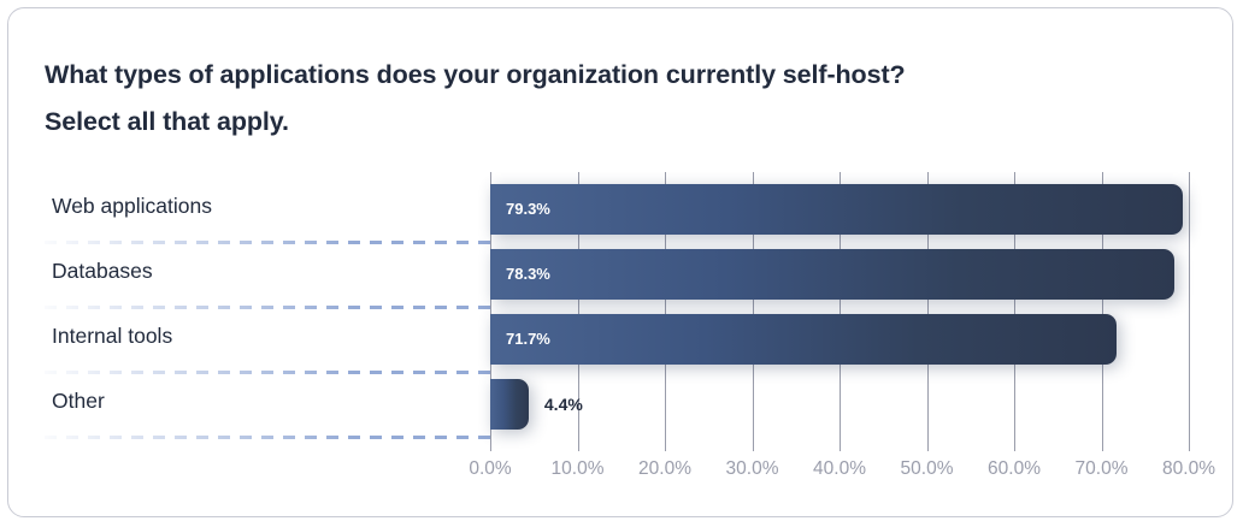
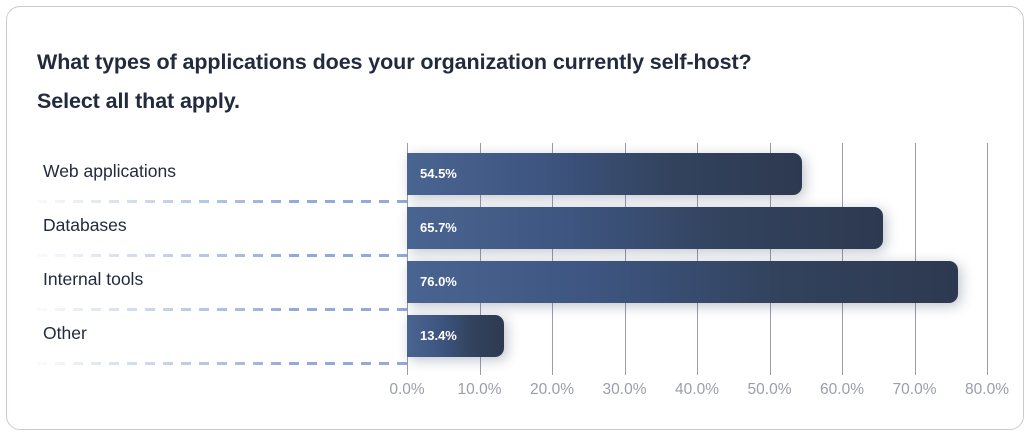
Web applications: 79.3% -> 54.5%
Databases: 78.3% -> 65.7%
Internal tools: 71.7% -> 76.0%
Other: 4.4% -> 13.4%
